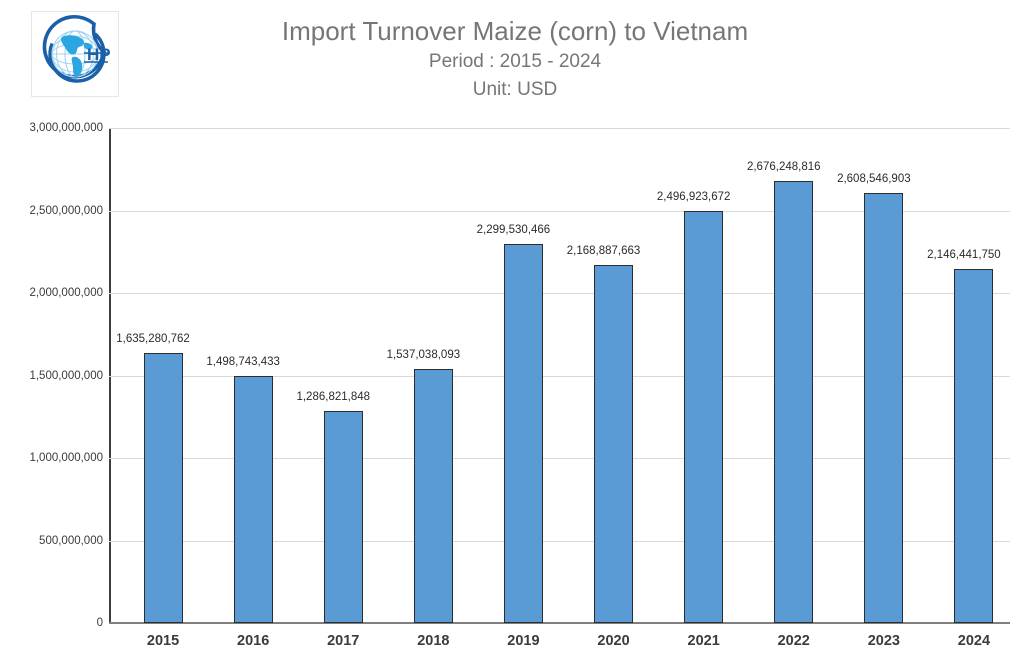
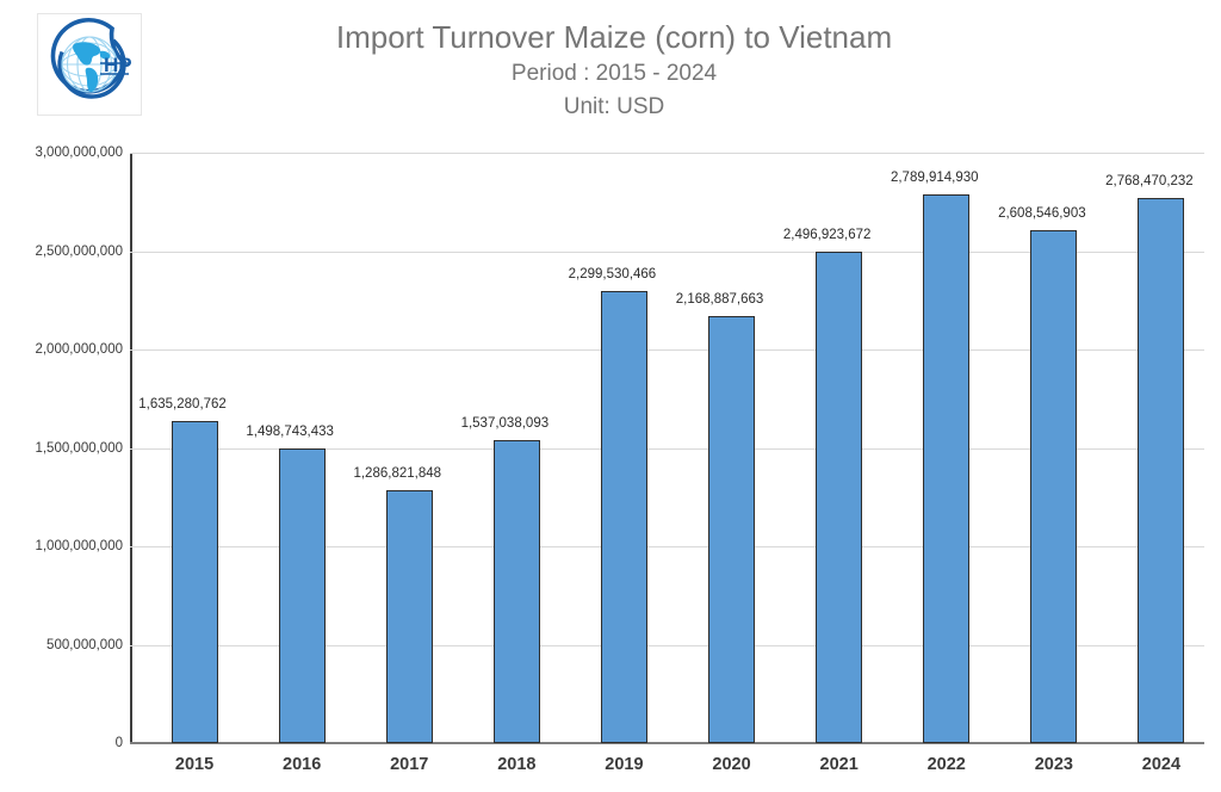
2022: 2,676,248,816 -> 2,789,914,930
2024: 2,146,441,750 -> 2,768,470,232
